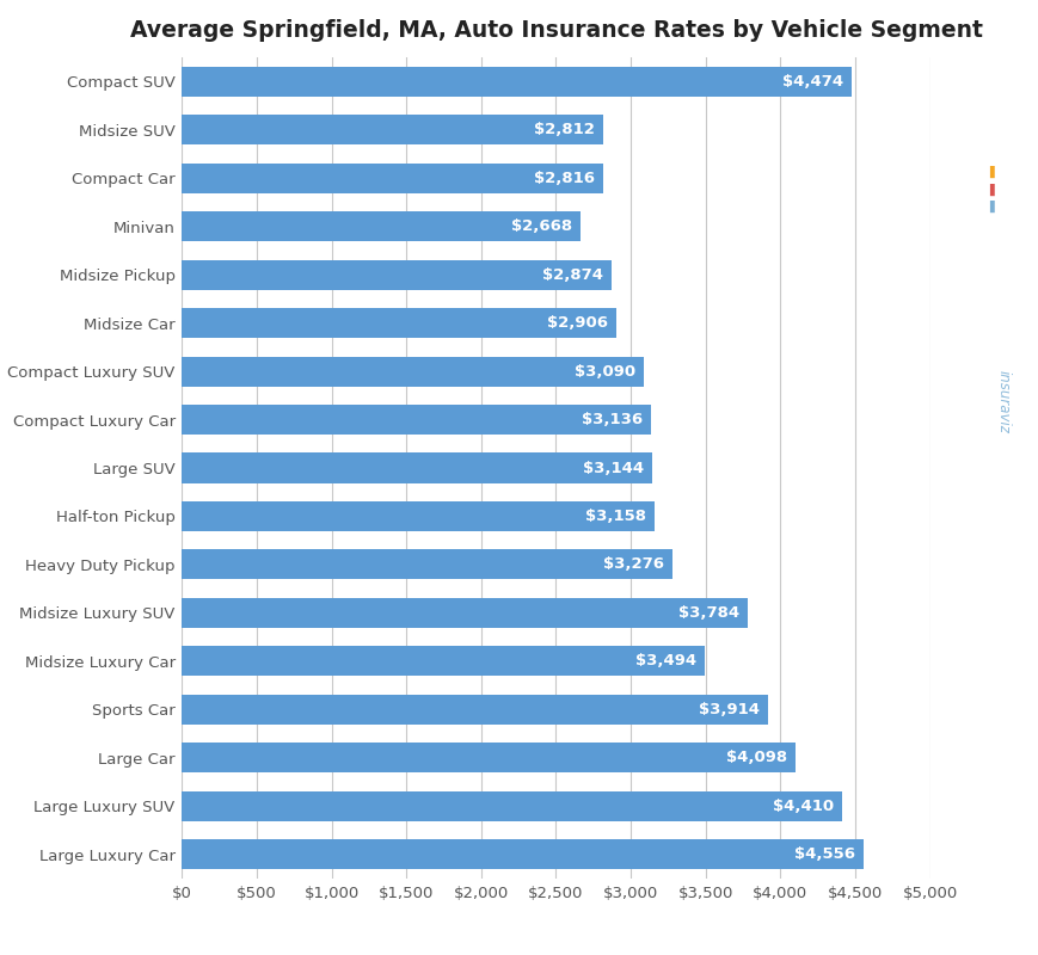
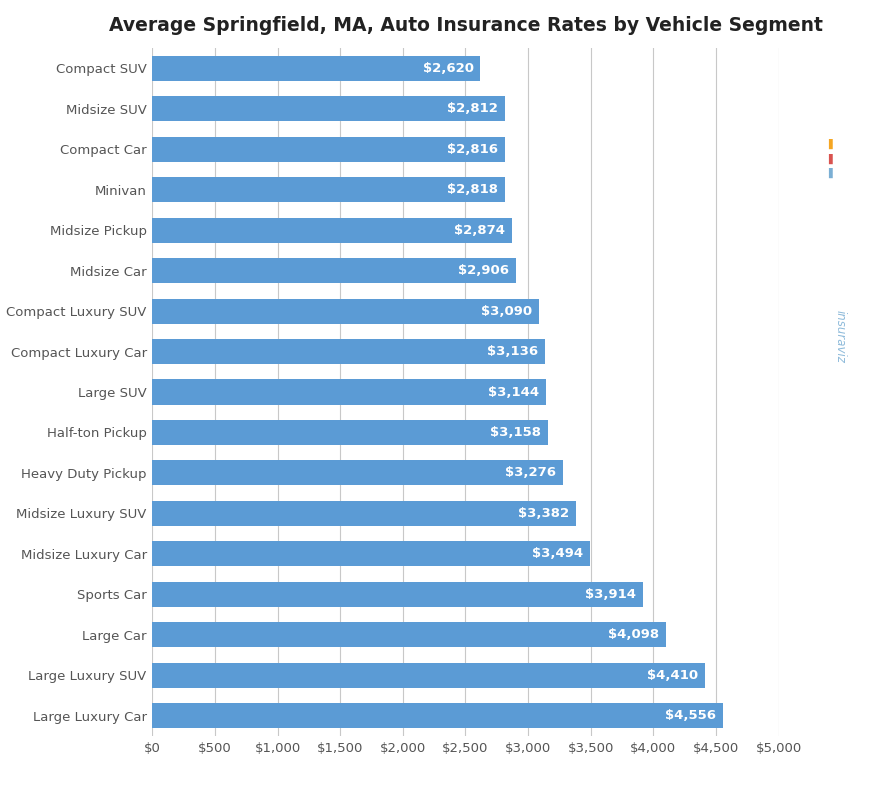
Compact SUV: $4,474 -> $2,620
Minivan: $2,668 -> $2,818
Midsize Luxury SUV: $3,784 -> $3,382
